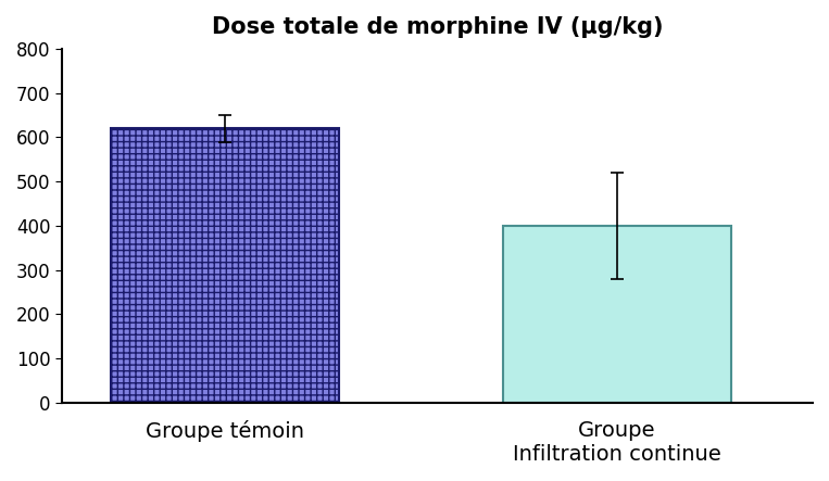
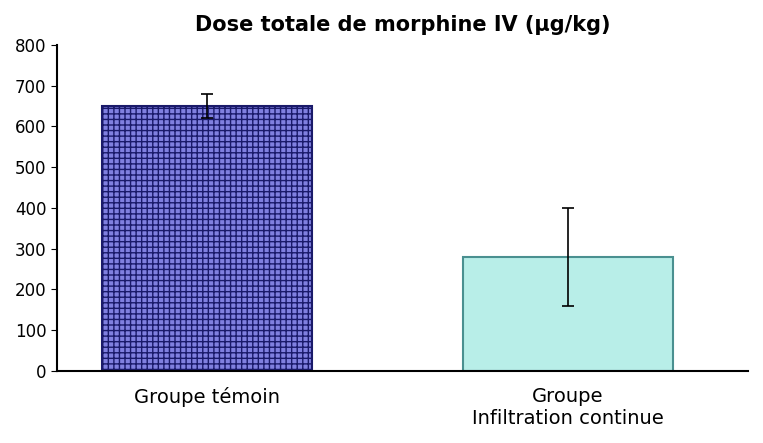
Groupe témoin: 620 -> 650
Groupe Infiltration continue: 400 -> 280
